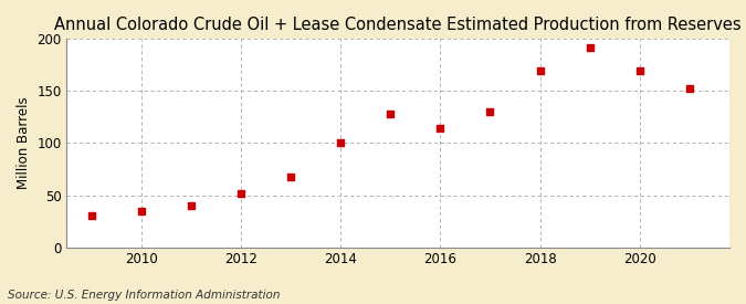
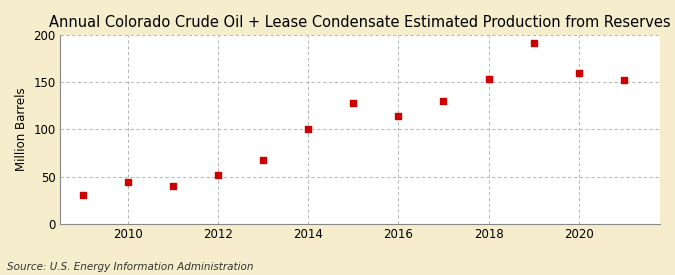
2010: 35 -> 44
2018: 170 -> 154
2020: 170 -> 160
